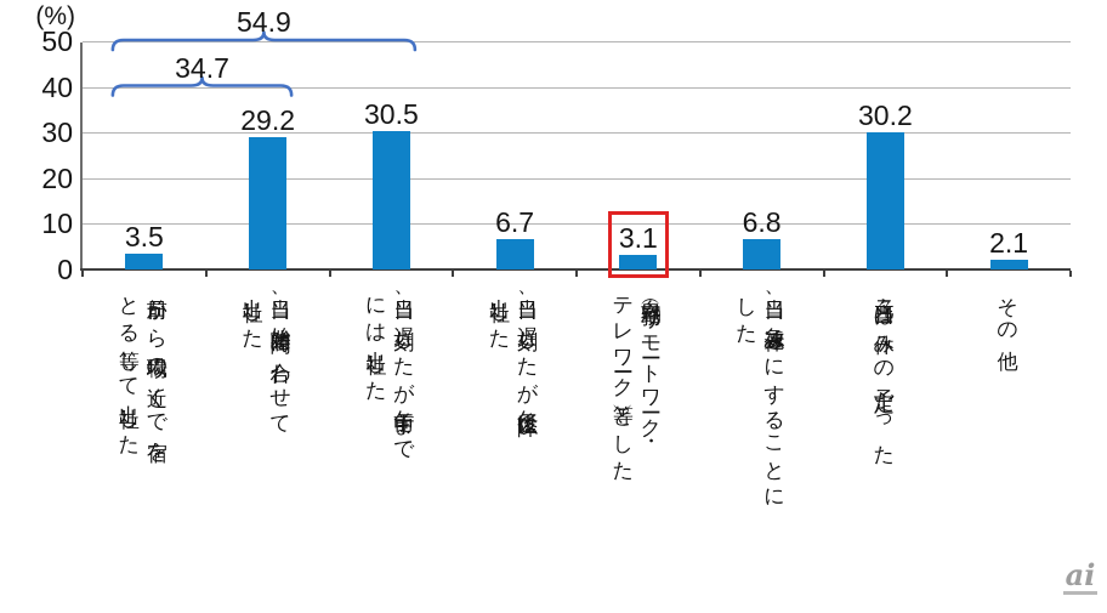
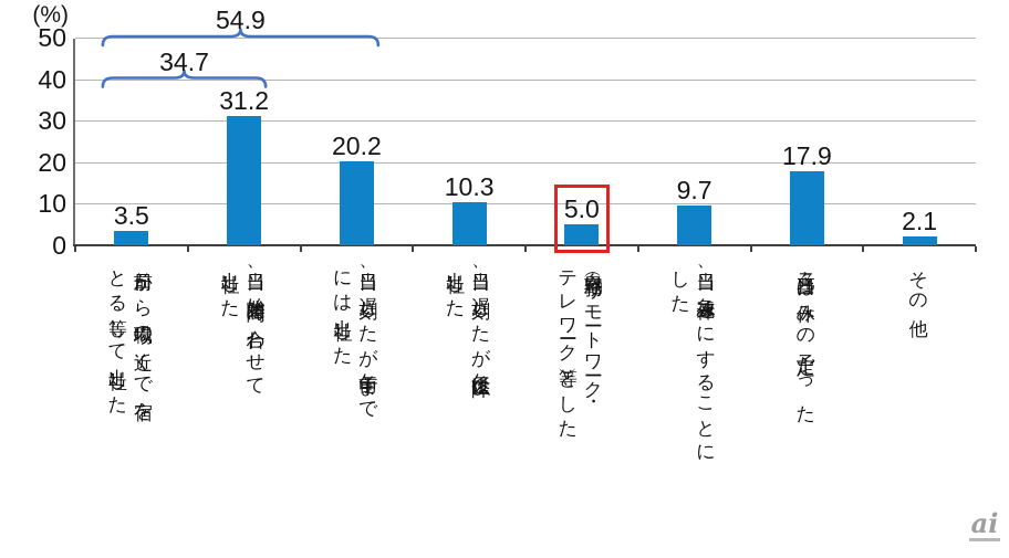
当日、始業時間に合わせて出社した: 29.2 -> 31.2
当日、遅刻したが午前中までには出社した: 30.5 -> 20.2
当日、遅刻したが午後以降に出社した: 6.7 -> 10.3
自宅勤務（リモートワーク・テレワーク等）とした: 3.1 -> 5.0
当日、急遽休みにすることにした: 6.8 -> 9.7
元々当日は休みの予定だった: 30.2 -> 17.9
